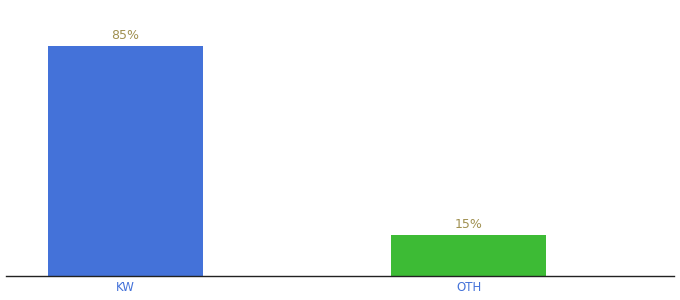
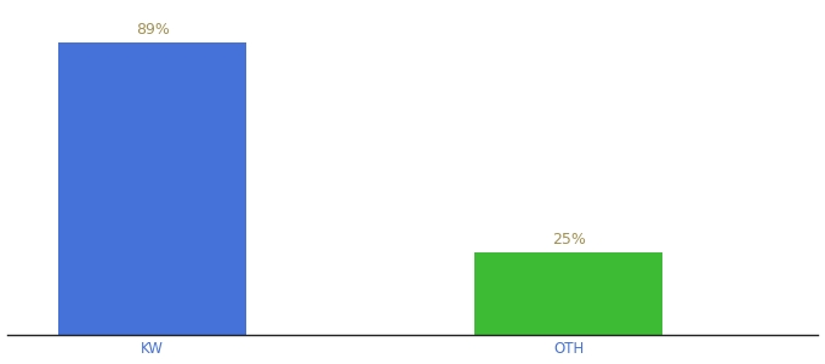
KW: 85% -> 89%
OTH: 15% -> 25%
